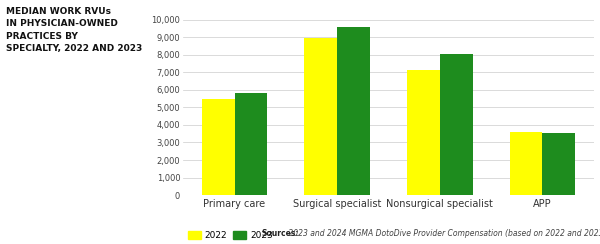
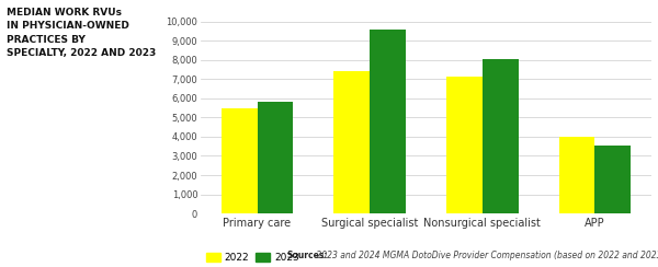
2022/Surgical specialist: 9,000 -> 7,400
2022/APP: 3,600 -> 4,000
